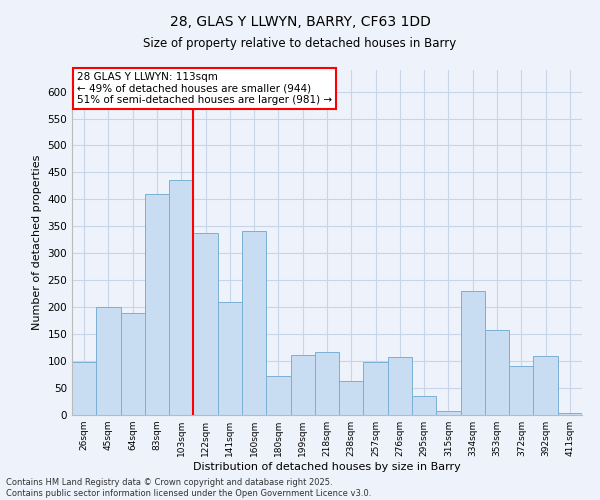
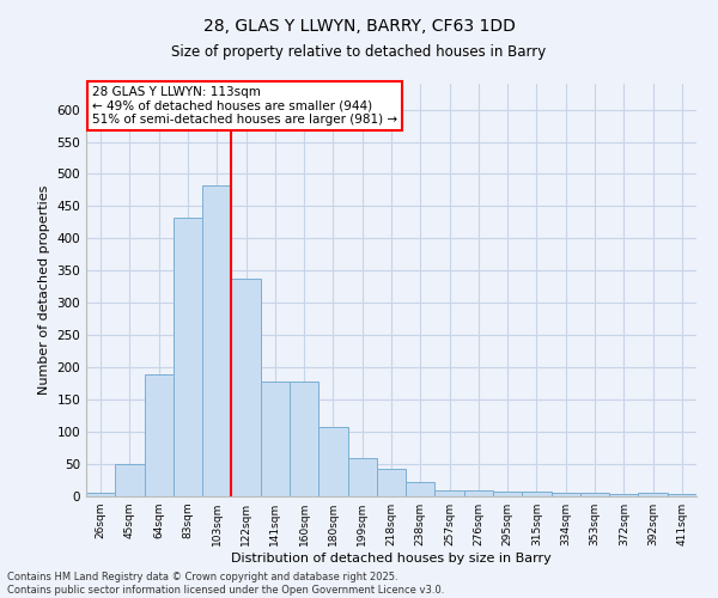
26sqm: 98 -> 5
45sqm: 200 -> 50
83sqm: 410 -> 432
103sqm: 436 -> 482
141sqm: 210 -> 178
160sqm: 342 -> 178
180sqm: 72 -> 108
199sqm: 112 -> 60
218sqm: 116 -> 43
238sqm: 64 -> 22
257sqm: 98 -> 10
276sqm: 108 -> 10
295sqm: 36 -> 7
334sqm: 230 -> 5
353sqm: 158 -> 5
372sqm: 90 -> 3
392sqm: 110 -> 5
